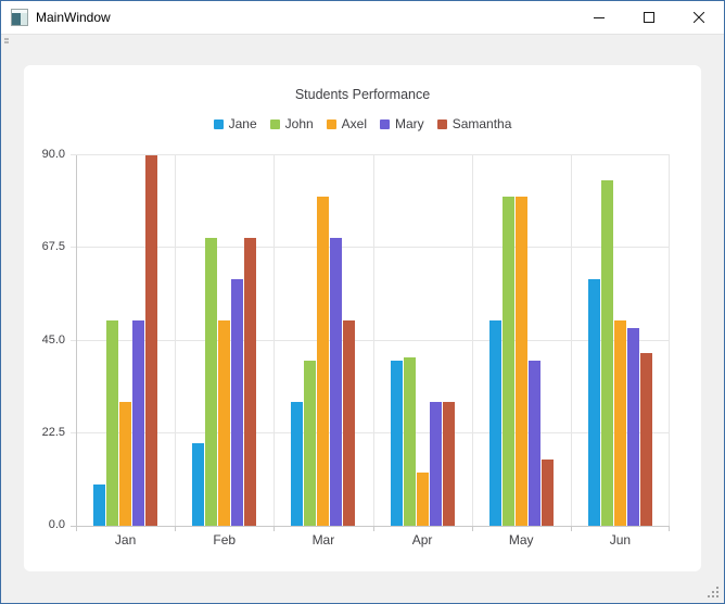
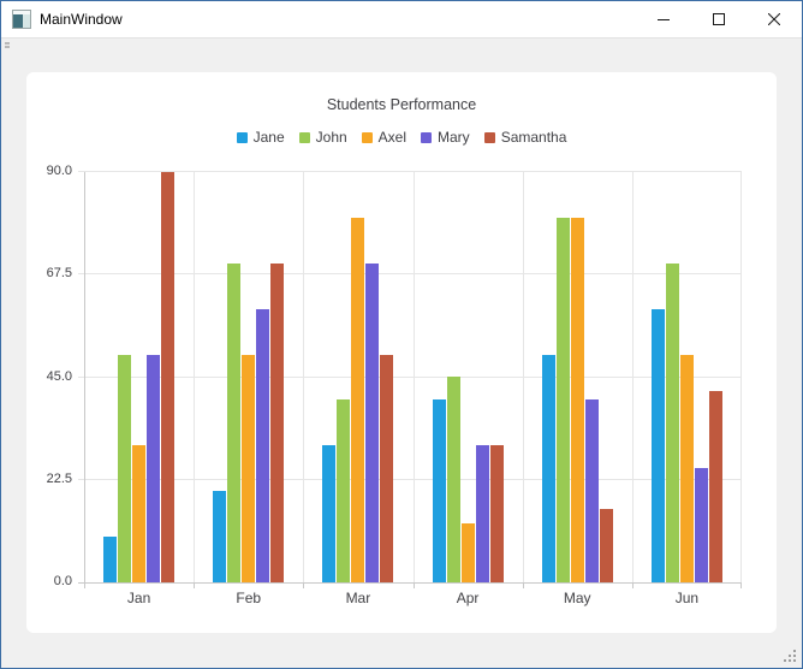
John/Apr: 41 -> 45
John/Jun: 84 -> 70
Mary/Jun: 48 -> 25
